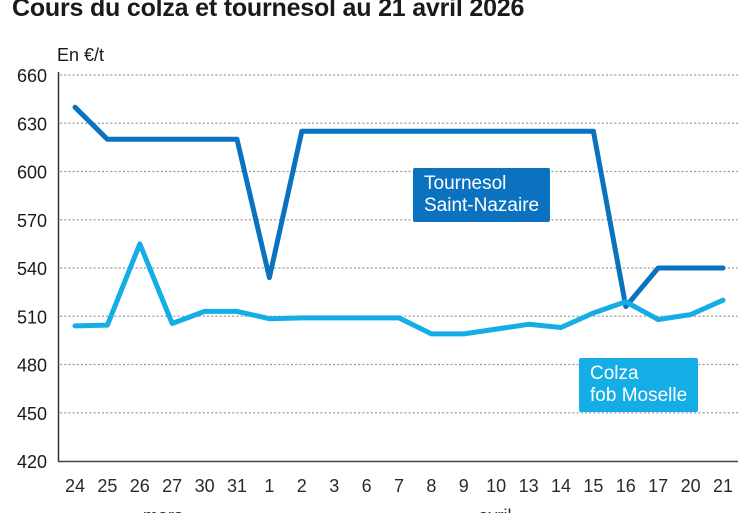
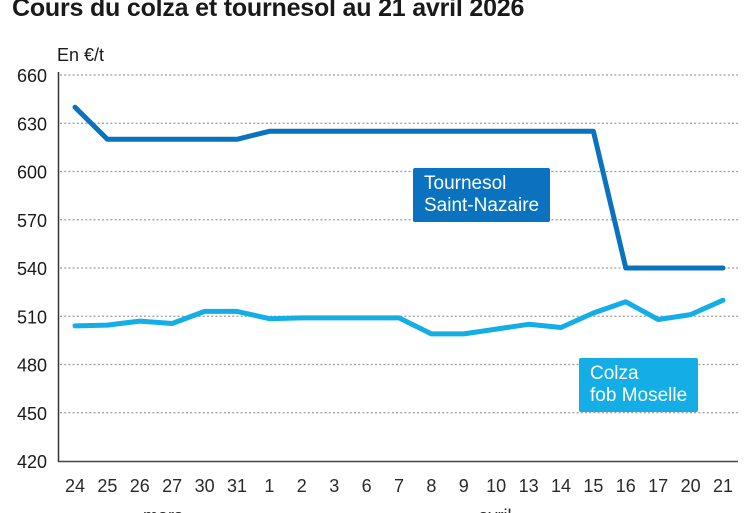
Colza fob Moselle/26: 555 -> 507
Tournesol Saint-Nazaire/1: 534 -> 625
Tournesol Saint-Nazaire/16: 516 -> 540
